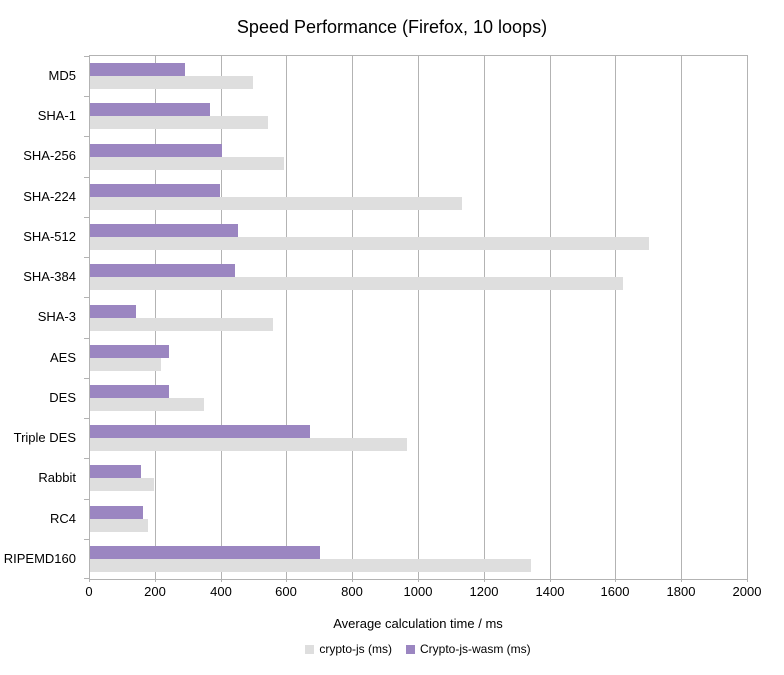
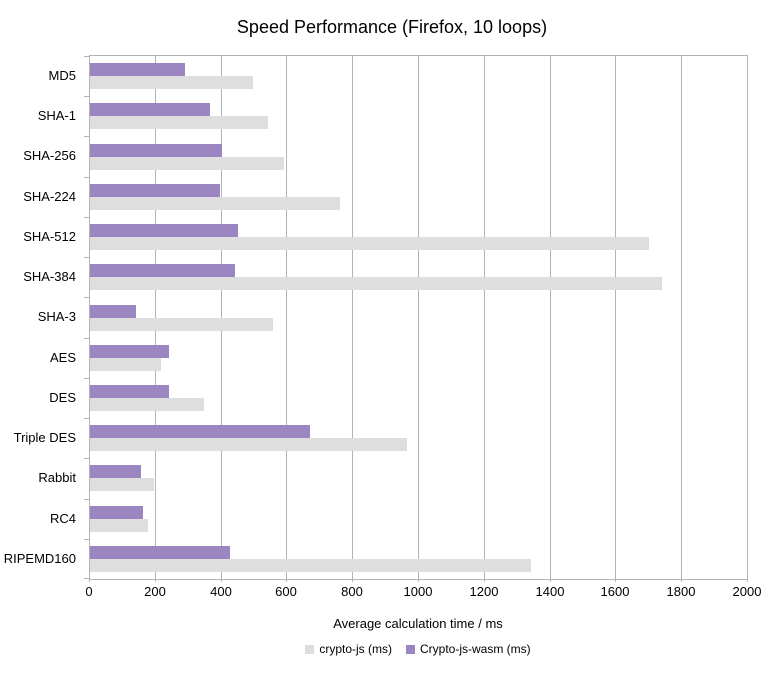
crypto-js (ms)/SHA-224: 1130 -> 760
crypto-js (ms)/SHA-384: 1620 -> 1740
Crypto-js-wasm (ms)/RIPEMD160: 700 -> 420
